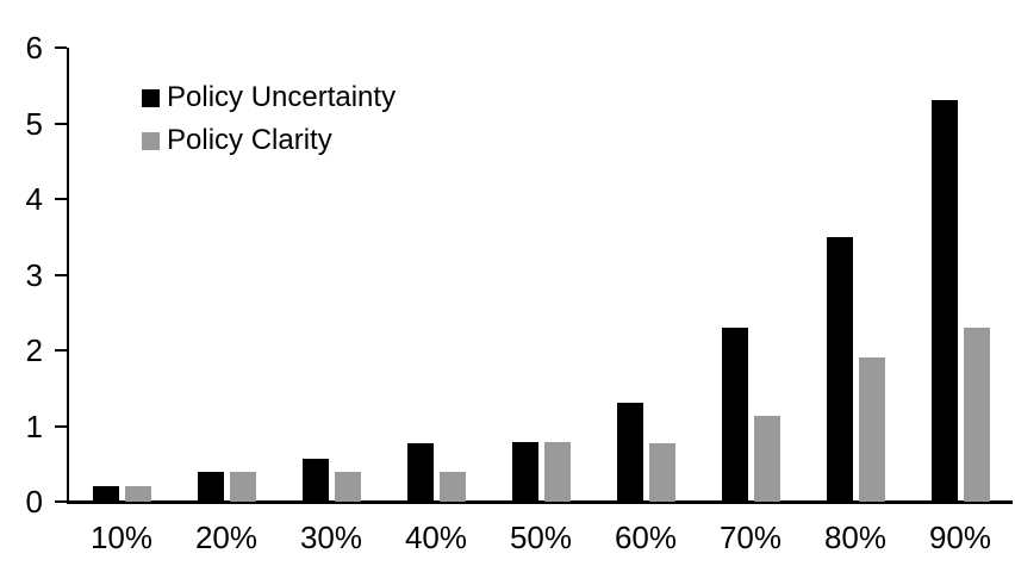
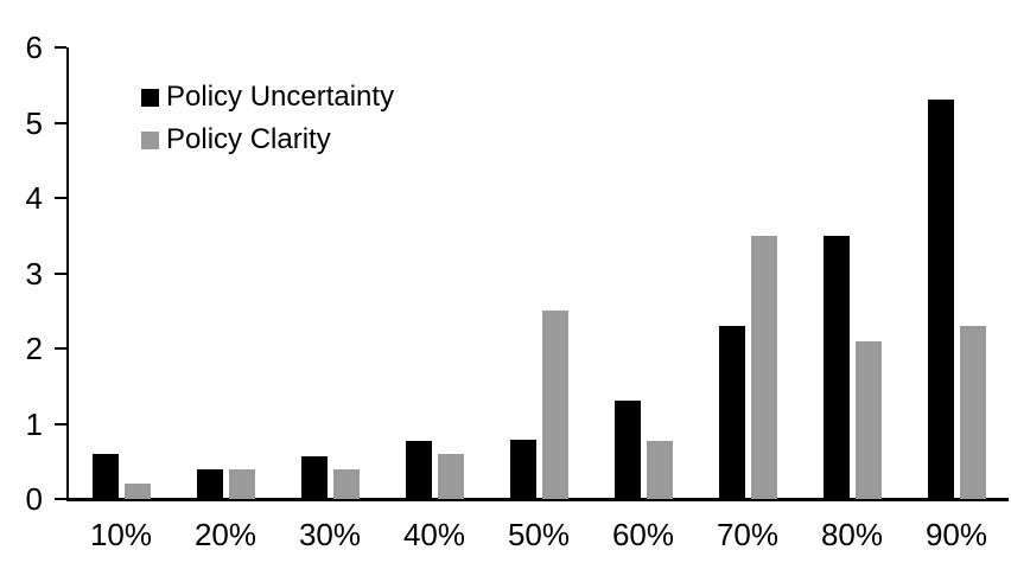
Policy Uncertainty/10%: 0.2 -> 0.6
Policy Clarity/40%: 0.4 -> 0.6
Policy Clarity/50%: 0.8 -> 2.5
Policy Clarity/70%: 1.1 -> 3.5
Policy Clarity/80%: 1.9 -> 2.1
